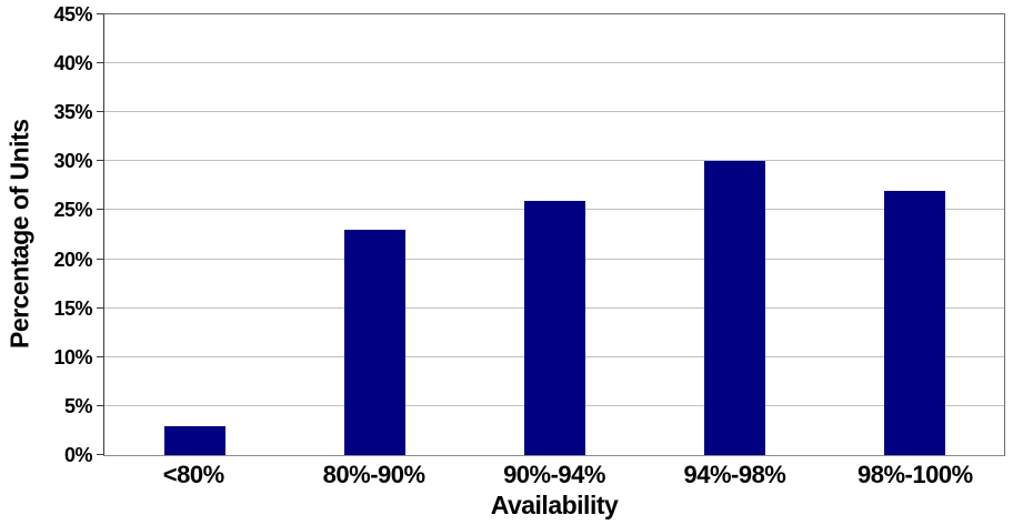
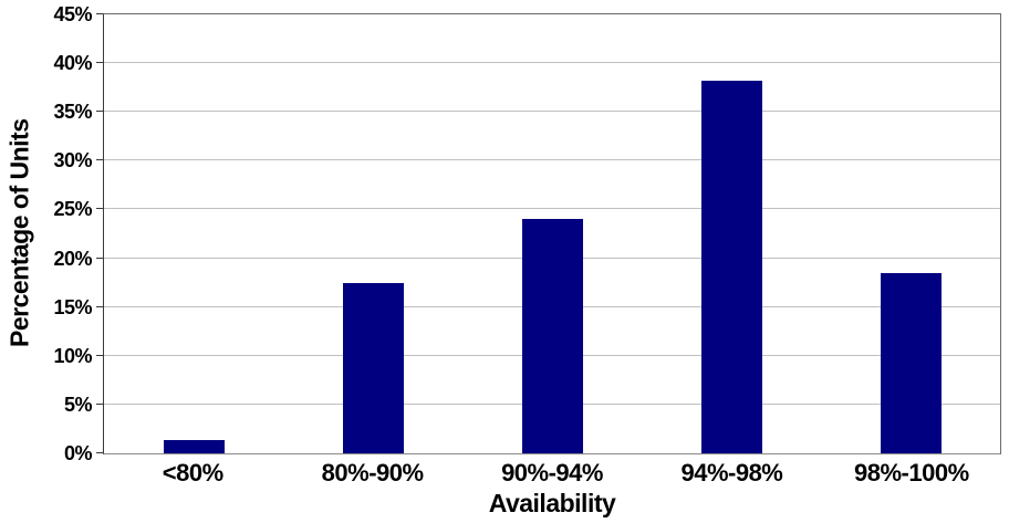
<80%: 3% -> 1%
80%-90%: 23% -> 18%
90%-94%: 26% -> 24%
94%-98%: 30% -> 38%
98%-100%: 27% -> 18%
